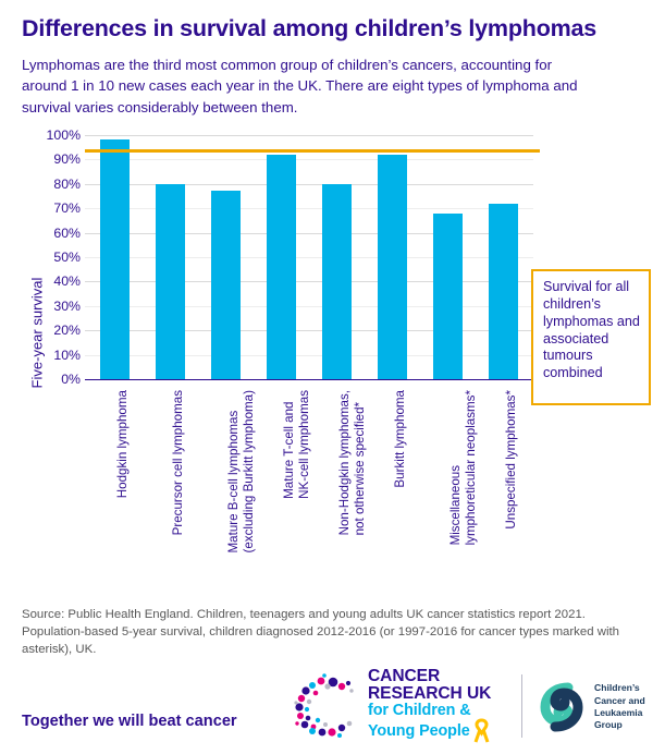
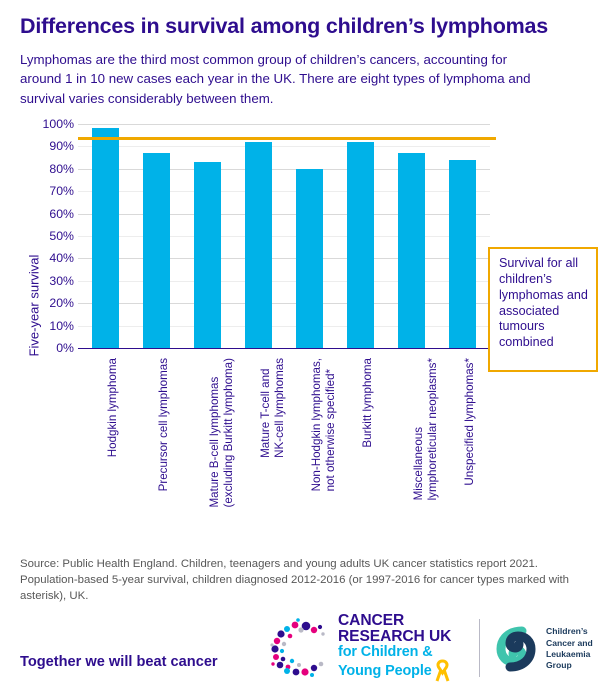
Precursor cell lymphomas: 80% -> 87%
Mature B-cell lymphomas (excluding Burkitt lymphoma): 77% -> 83%
Miscellaneous lymphoreticular neoplasms*: 68% -> 87%
Unspecified lymphomas*: 72% -> 84%
